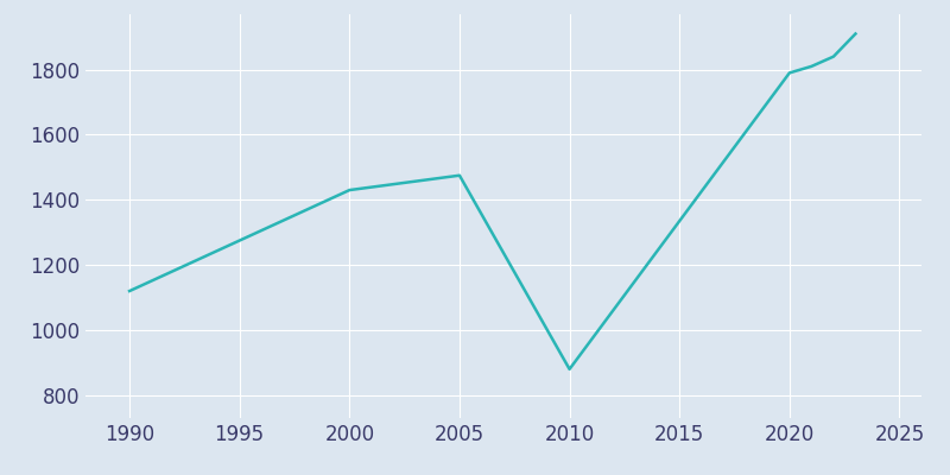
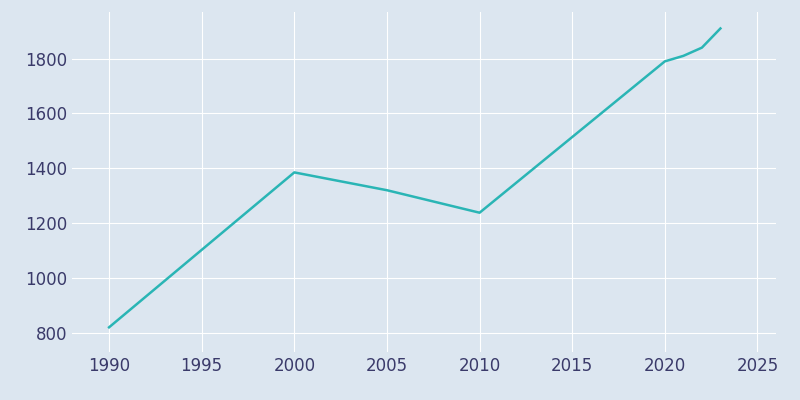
1990: 1120 -> 820
2000: 1430 -> 1385
2005: 1475 -> 1320
2010: 880 -> 1238
